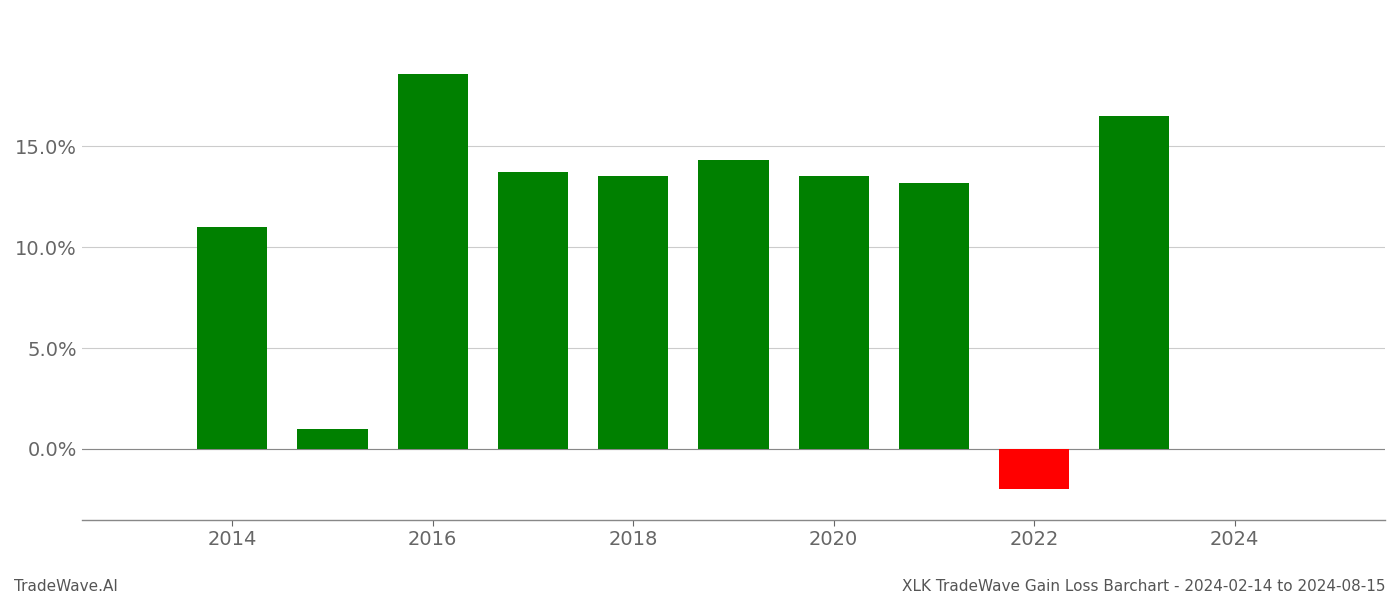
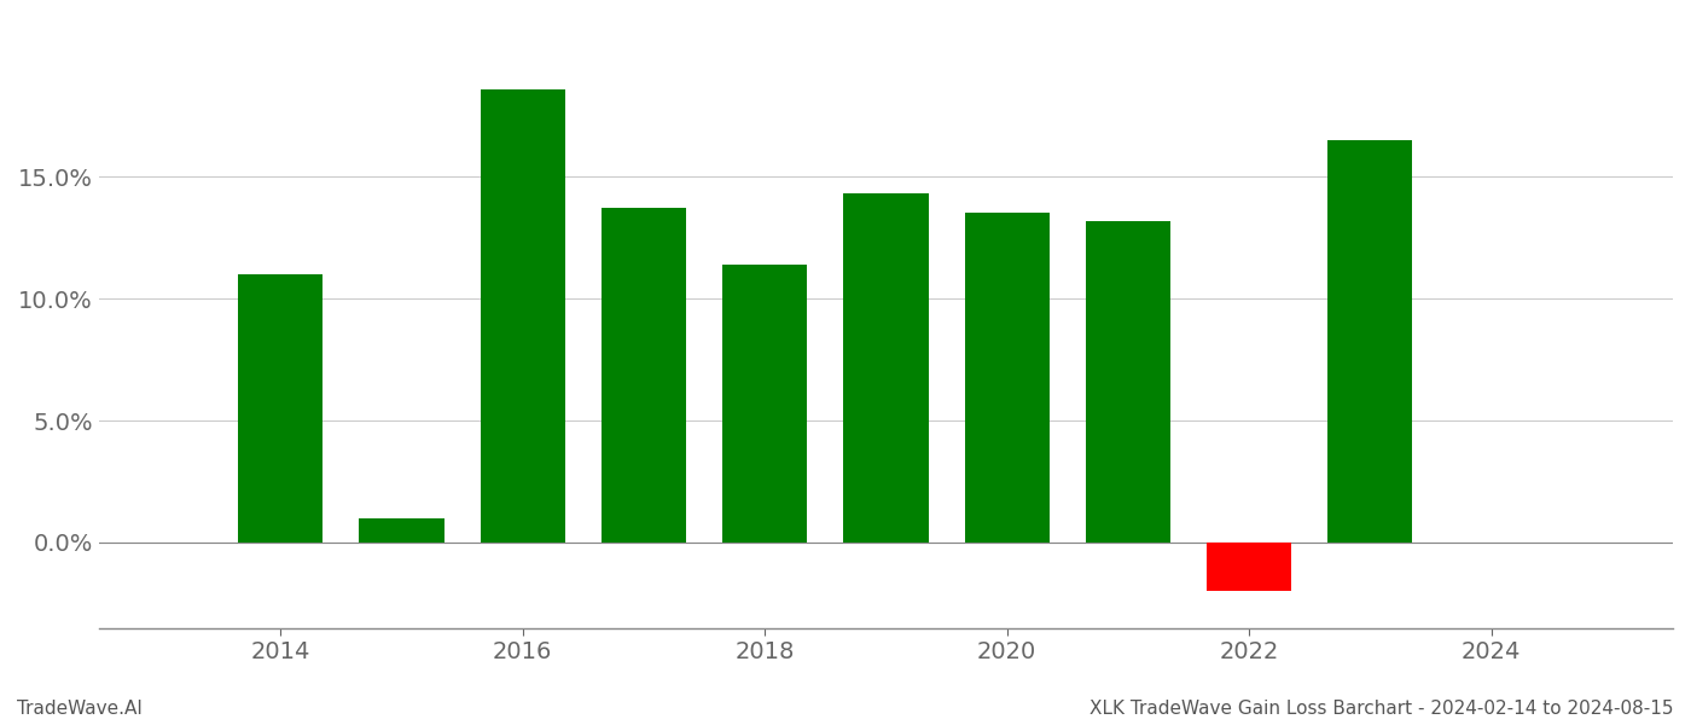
2018: 13.5% -> 11.4%
